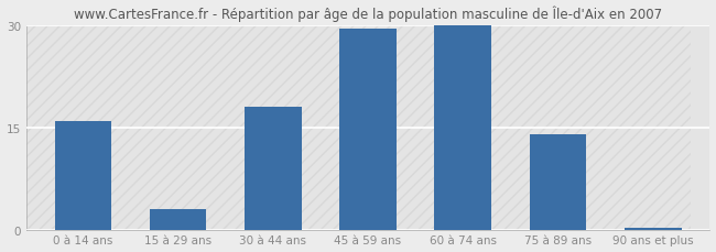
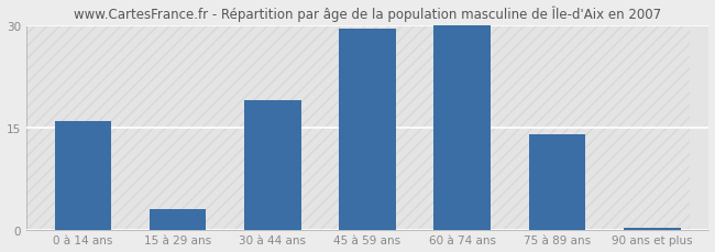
30 à 44 ans: 18.0 -> 19.0
